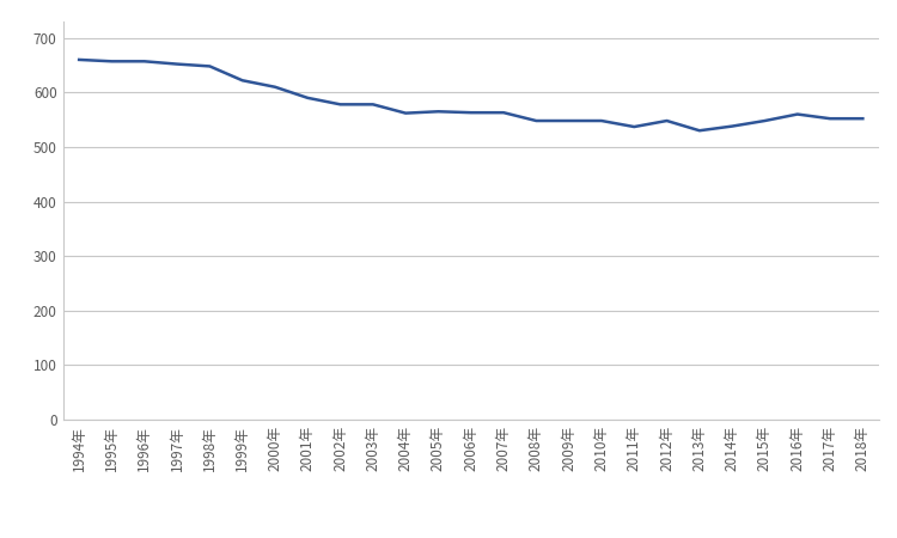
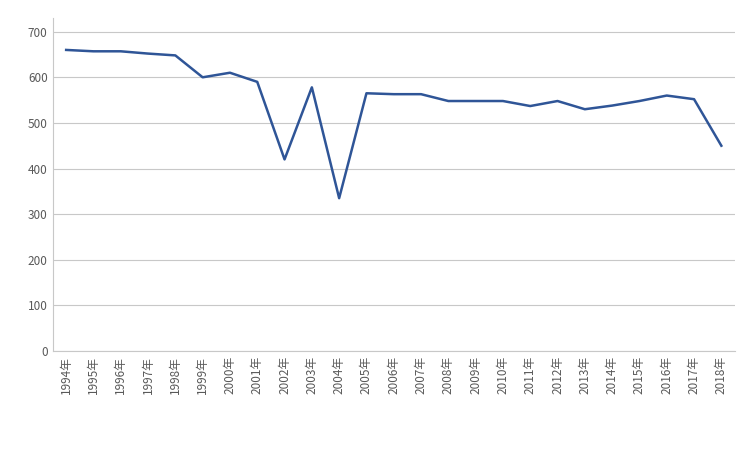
1999年: 622 -> 600
2002年: 578 -> 420
2004年: 562 -> 335
2018年: 552 -> 450
